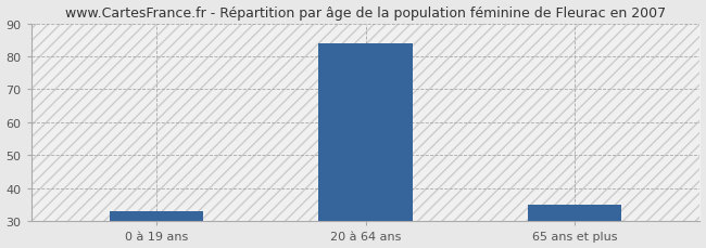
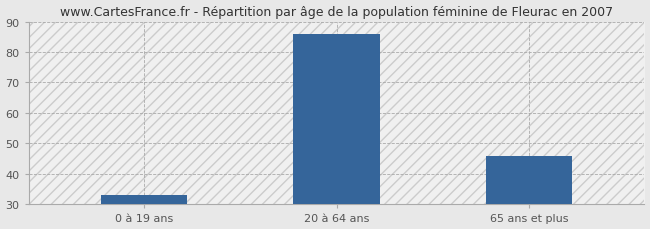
20 à 64 ans: 84 -> 86
65 ans et plus: 35 -> 46
